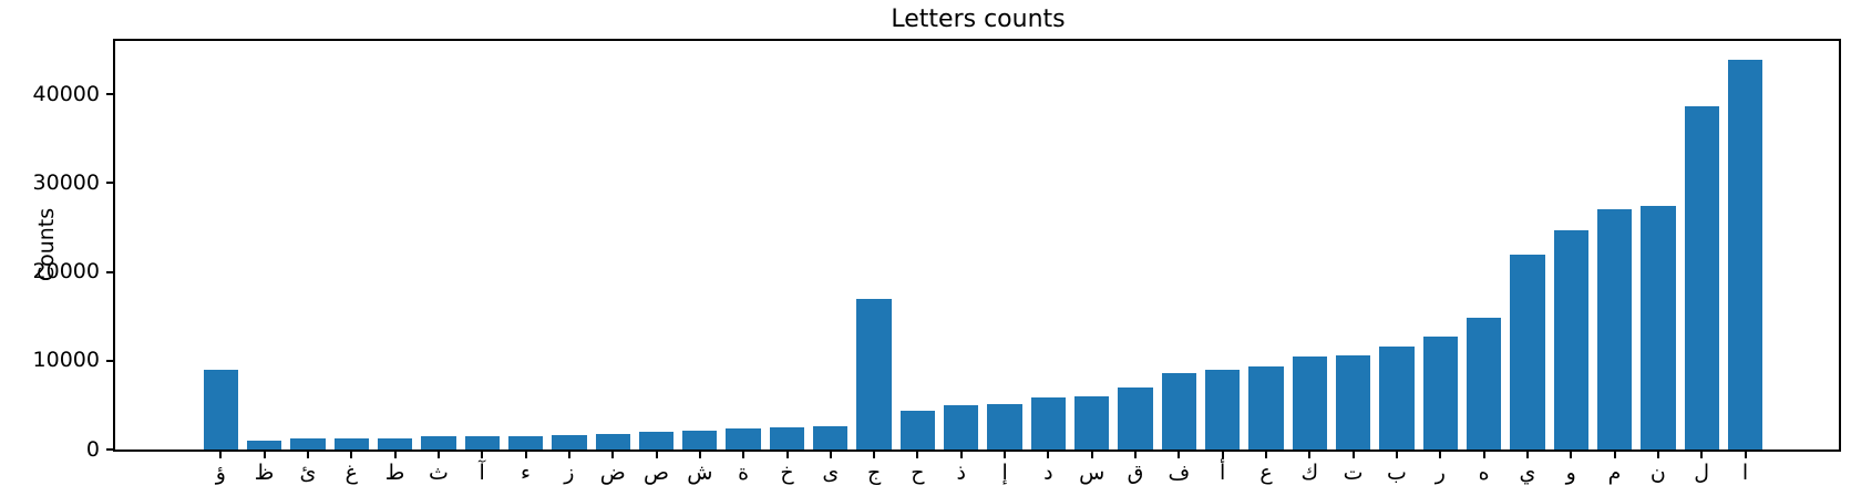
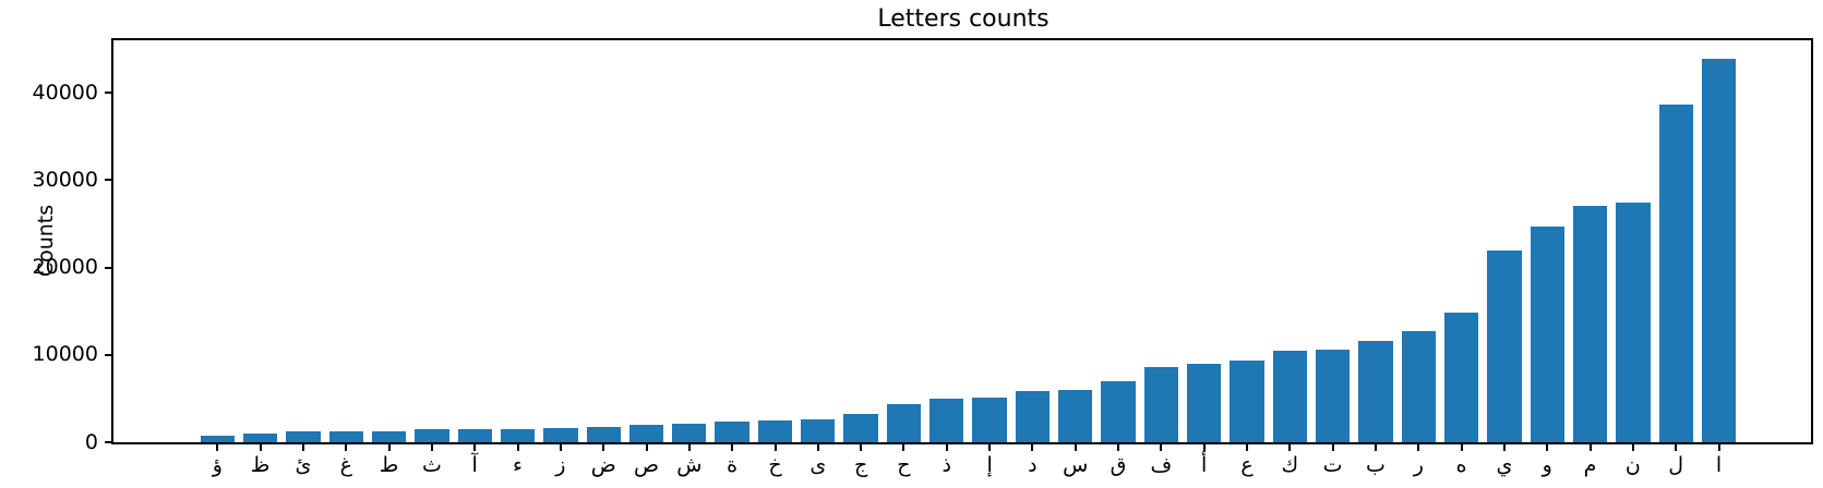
ؤ: 9000 -> 1000
ج: 17000 -> 3000
